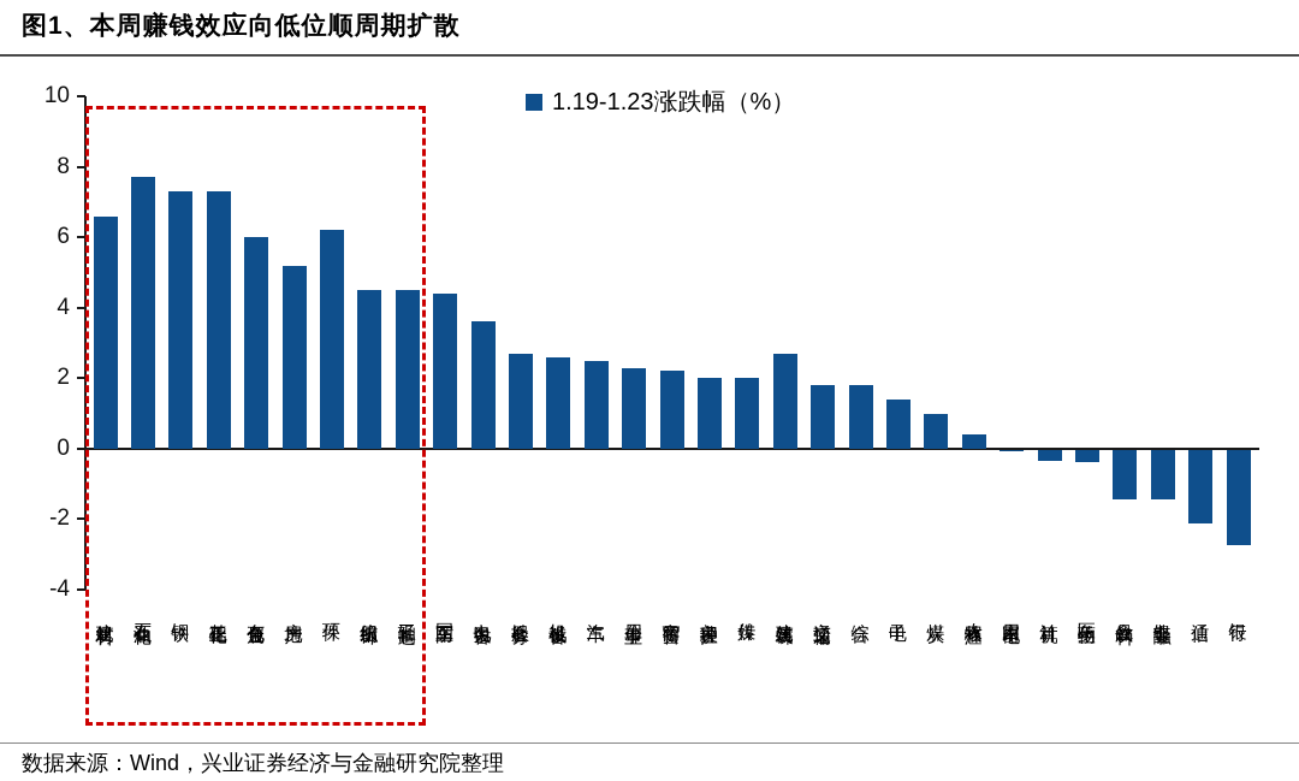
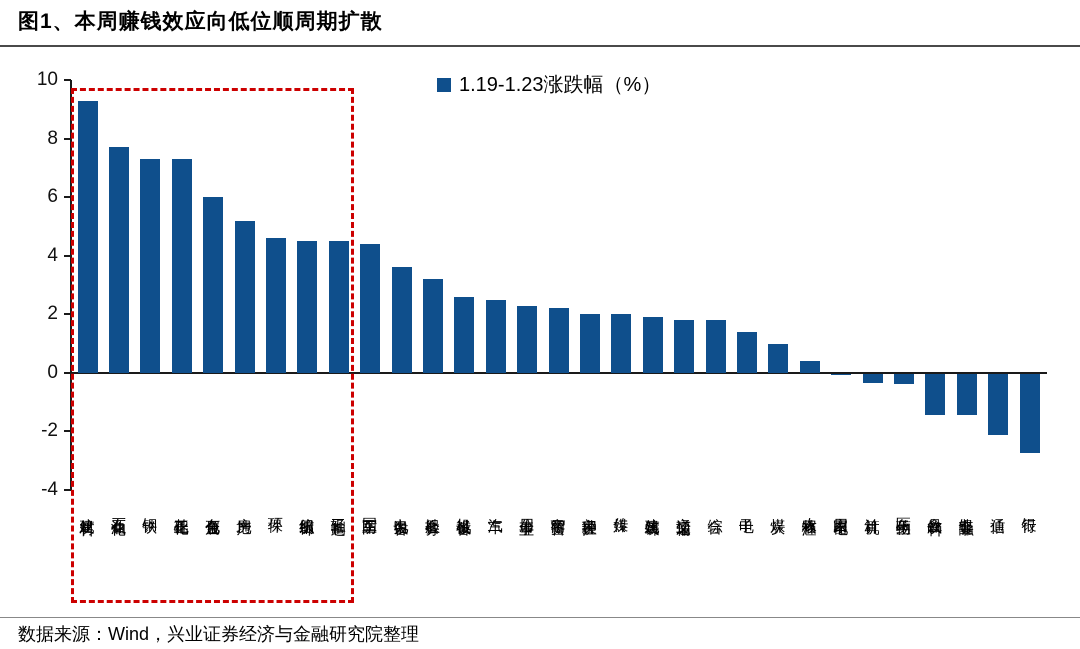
建筑材料: 6.6 -> 9.3
环保: 6.2 -> 4.6
社会服务: 2.7 -> 3.2
建筑装饰: 2.7 -> 1.9
